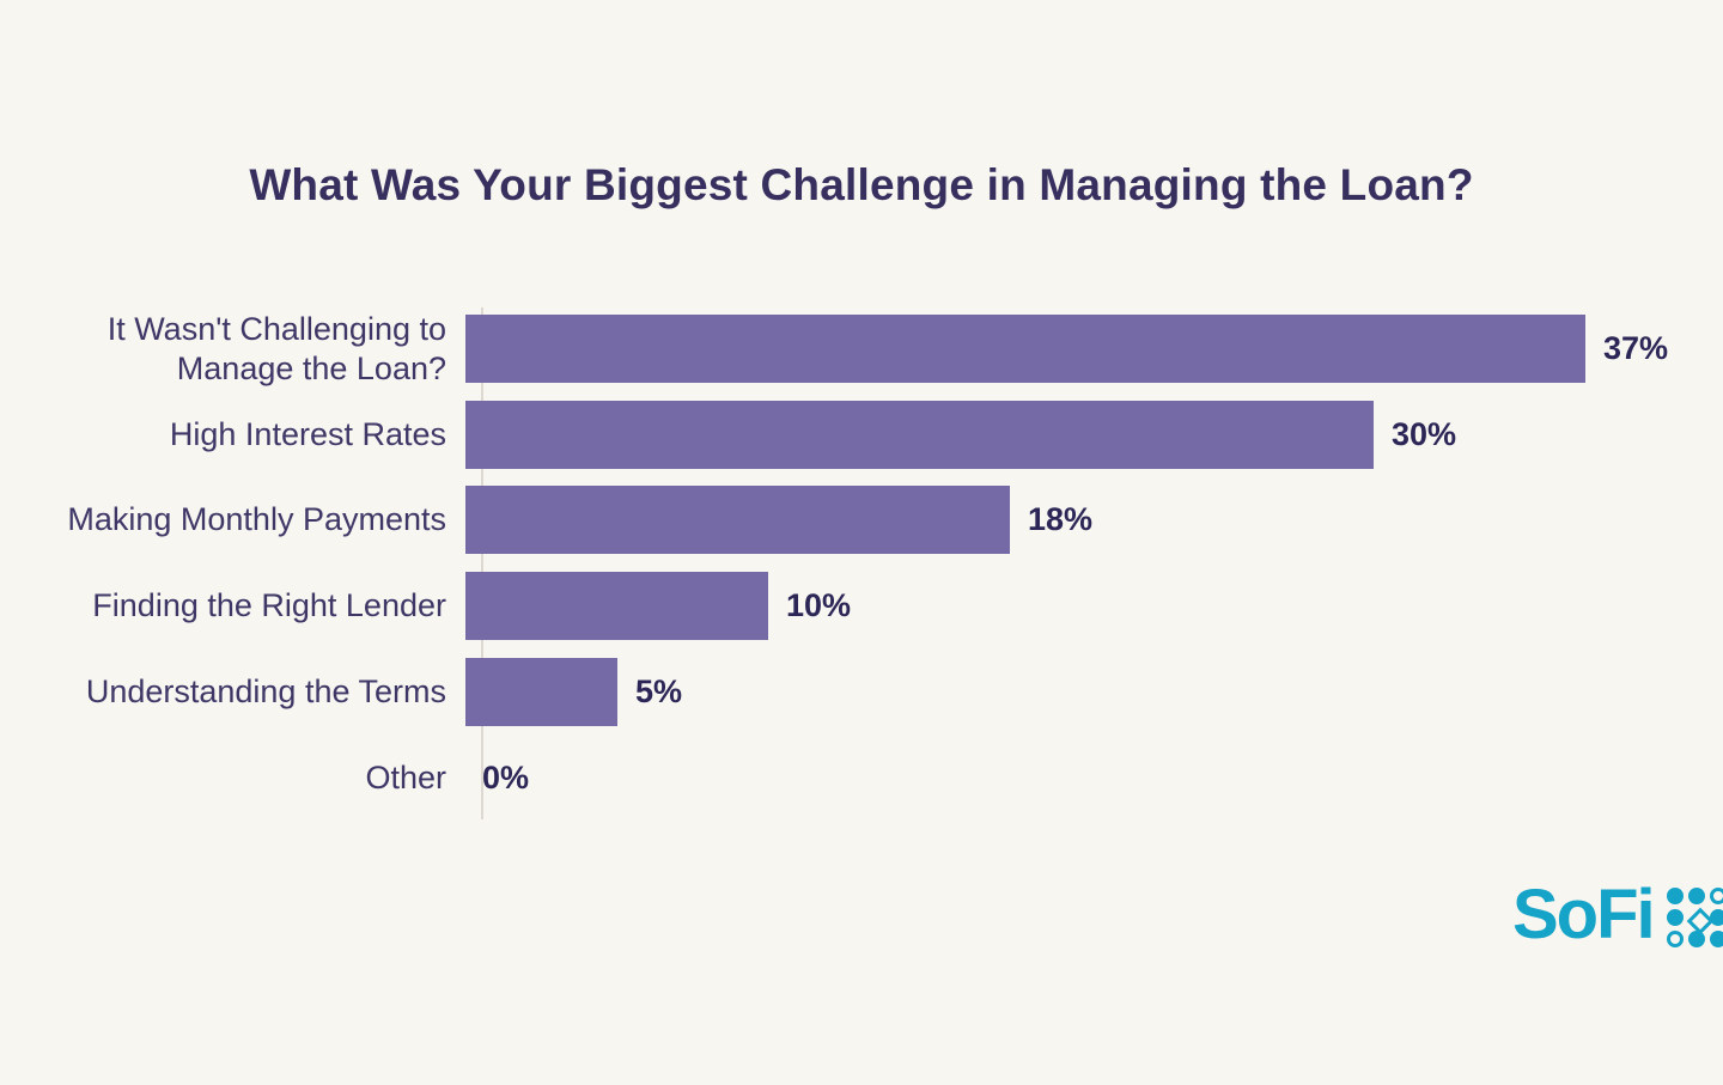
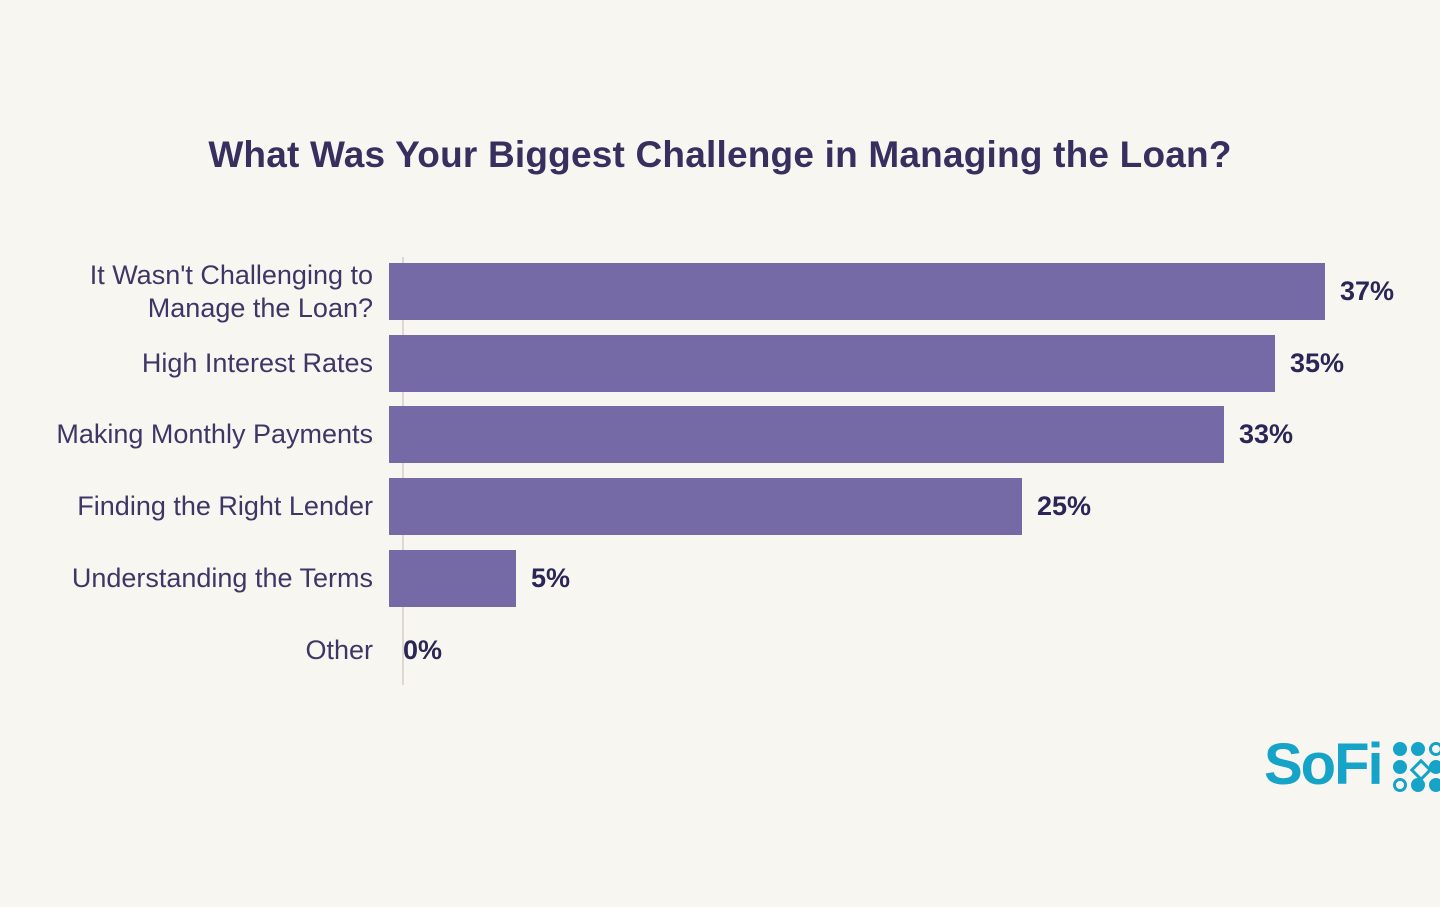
High Interest Rates: 30% -> 35%
Making Monthly Payments: 18% -> 33%
Finding the Right Lender: 10% -> 25%
